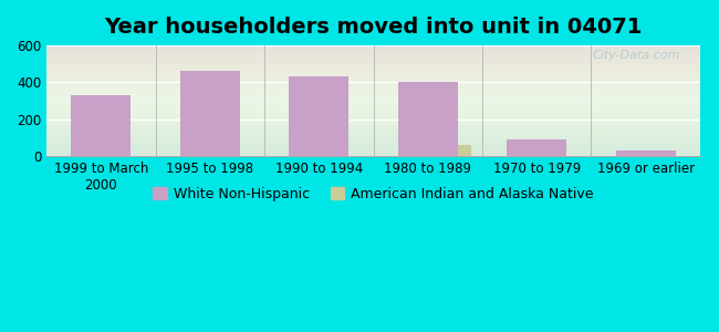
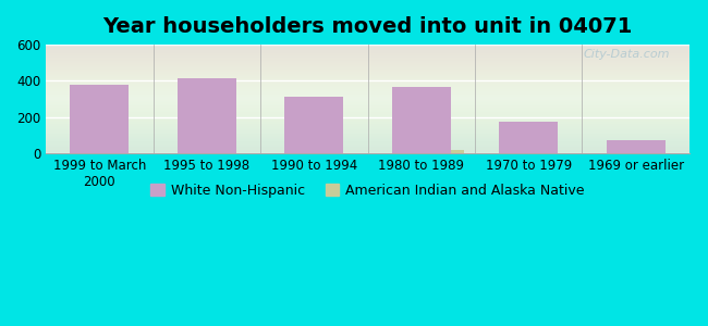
White Non-Hispanic/1999 to March 2000: 330 -> 380
White Non-Hispanic/1995 to 1998: 460 -> 420
White Non-Hispanic/1990 to 1994: 430 -> 320
White Non-Hispanic/1980 to 1989: 400 -> 360
American Indian and Alaska Native/1980 to 1989: 60 -> 20
White Non-Hispanic/1970 to 1979: 90 -> 180
White Non-Hispanic/1969 or earlier: 30 -> 70
